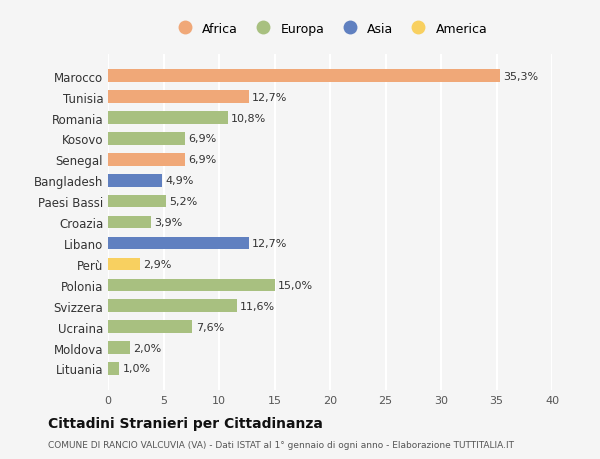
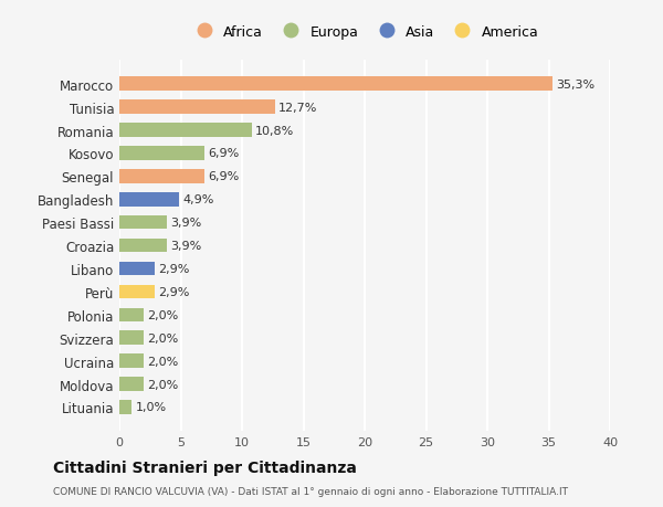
Paesi Bassi: 5,2% -> 3,9%
Libano: 12,7% -> 2,9%
Polonia: 15,0% -> 2,0%
Svizzera: 11,6% -> 2,0%
Ucraina: 7,6% -> 2,0%
